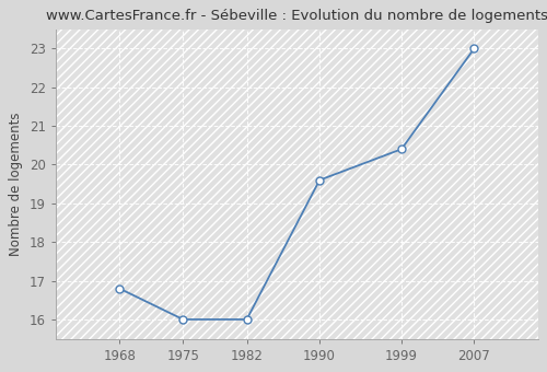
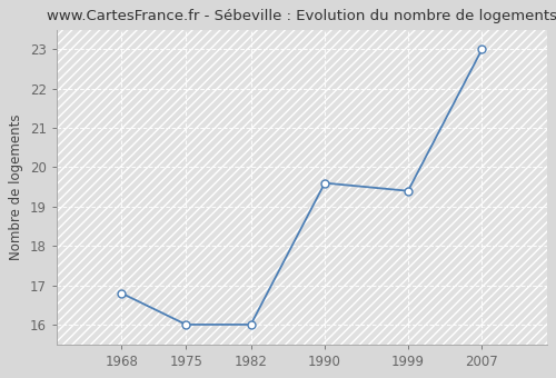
1999: 20.4 -> 19.4
